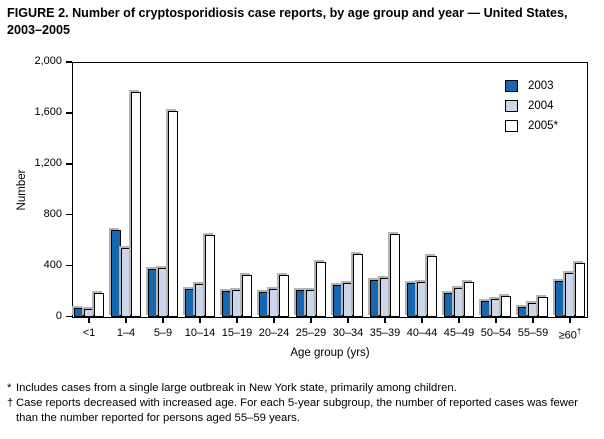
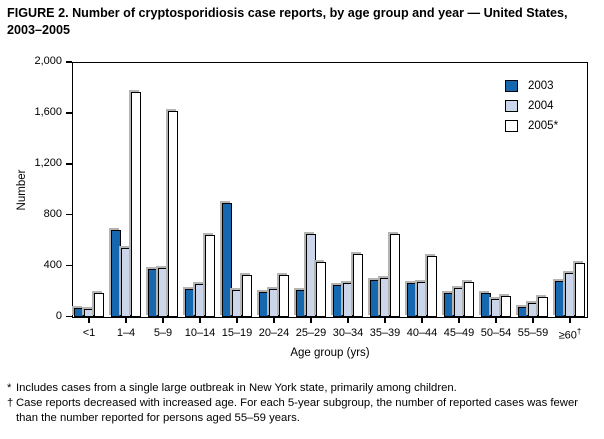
2003/15–19: 200 -> 900
2004/25–29: 220 -> 660
2003/50–54: 130 -> 190
